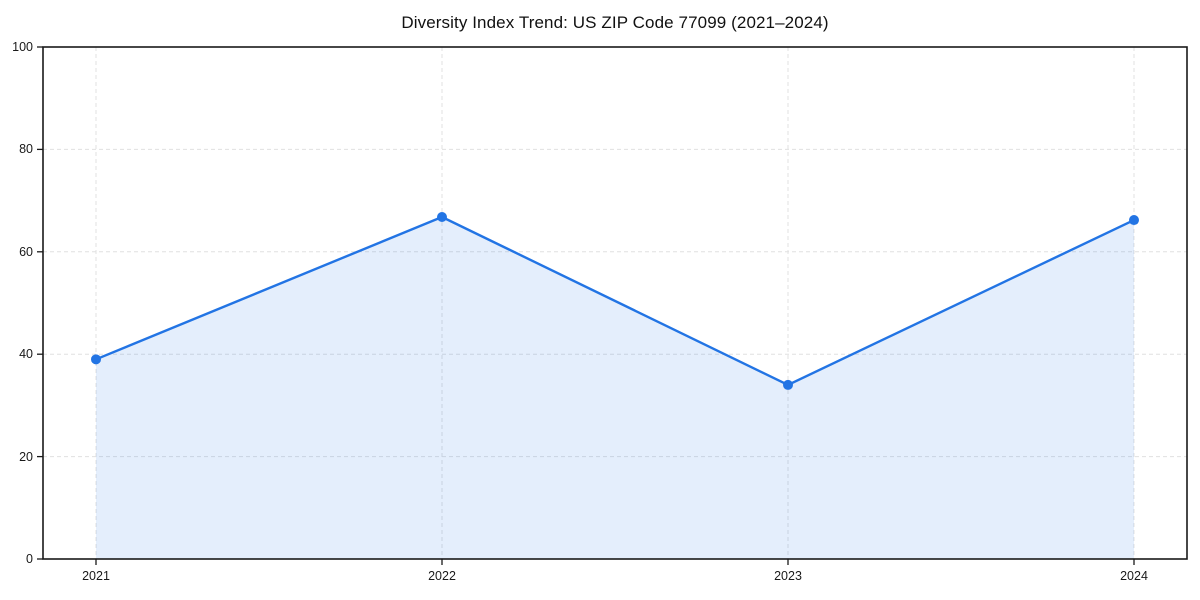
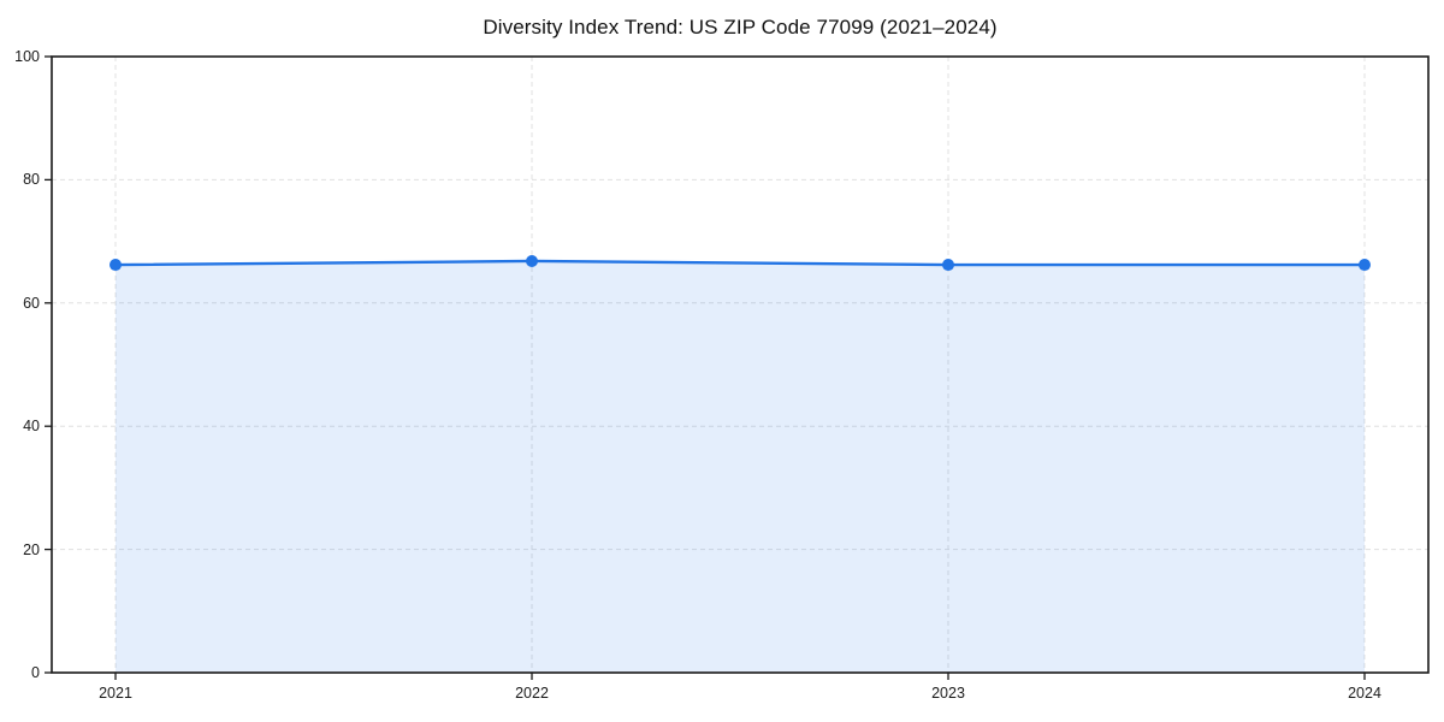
2021: 39 -> 66
2023: 34 -> 66
